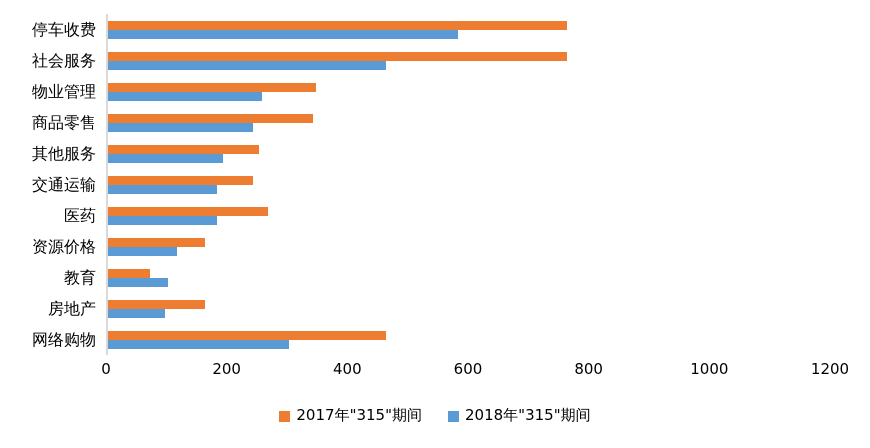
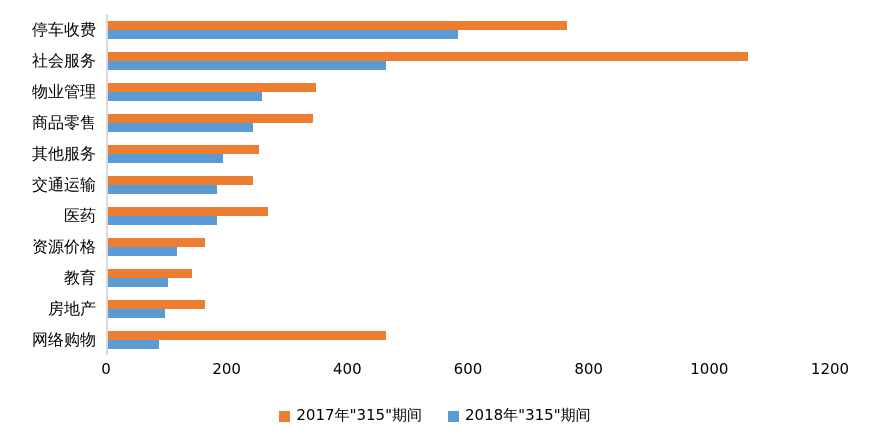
2017年"315"期间/社会服务: 760 -> 1060
2017年"315"期间/教育: 70 -> 140
2018年"315"期间/网络购物: 300 -> 80
